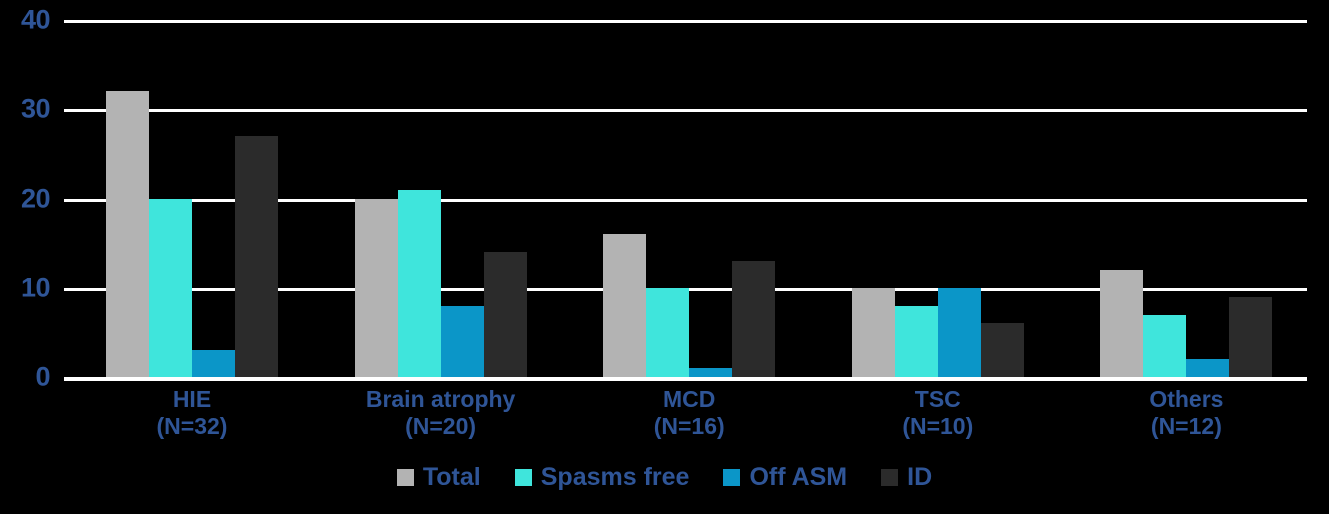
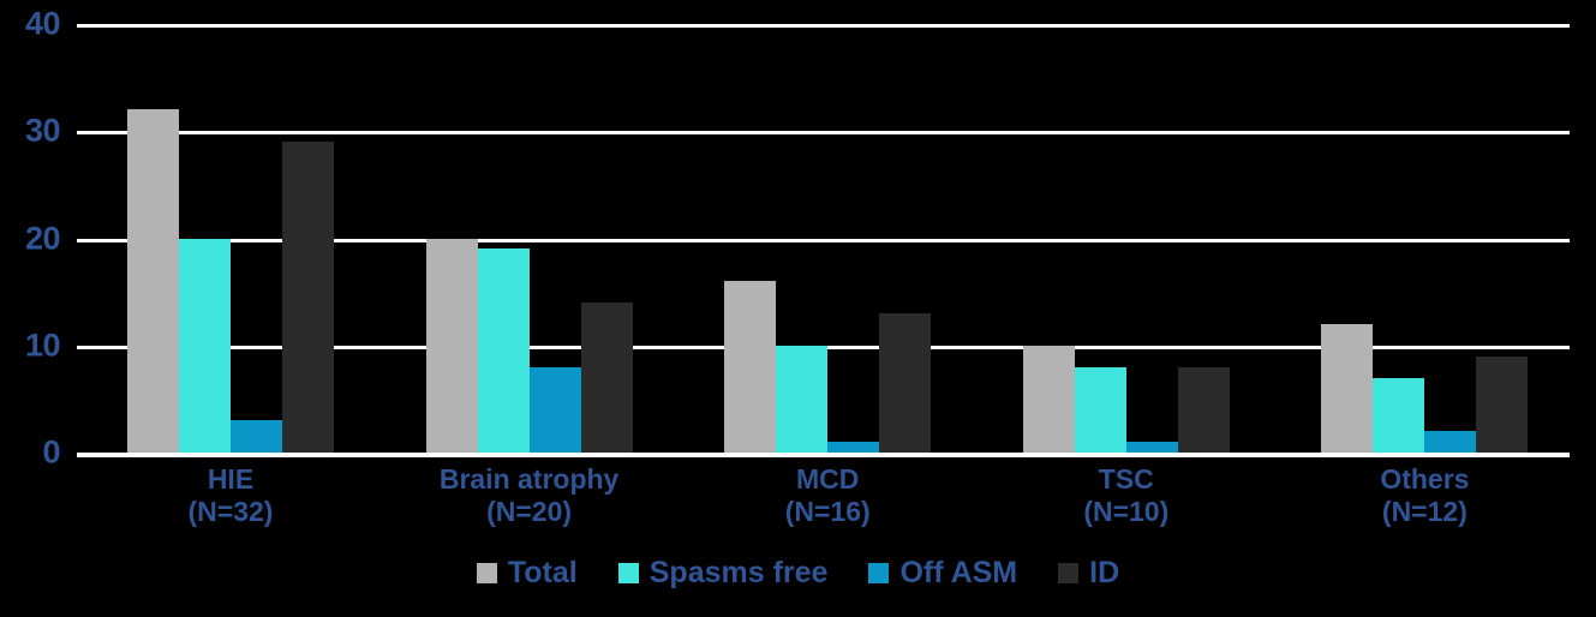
ID/HIE: 27 -> 29
Spasms free/Brain atrophy: 21 -> 19
Off ASM/TSC: 10 -> 1
ID/TSC: 6 -> 8
